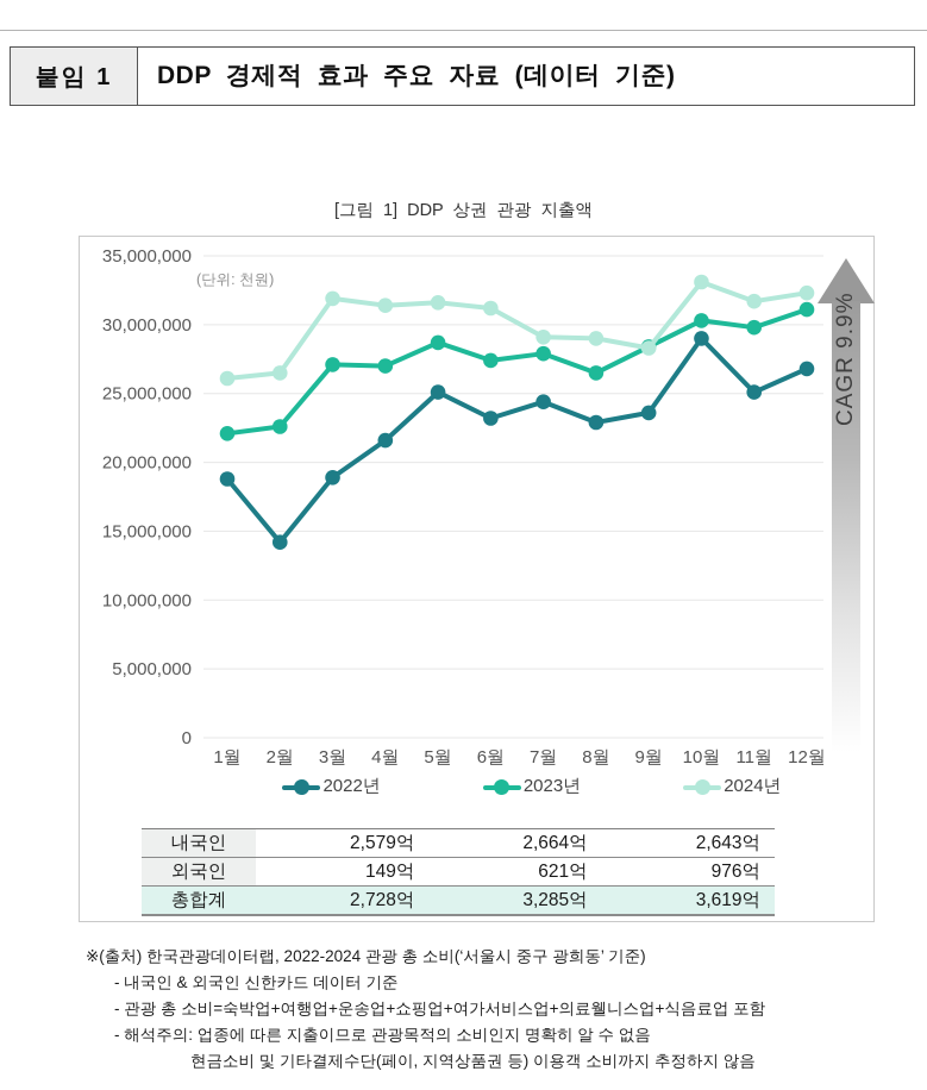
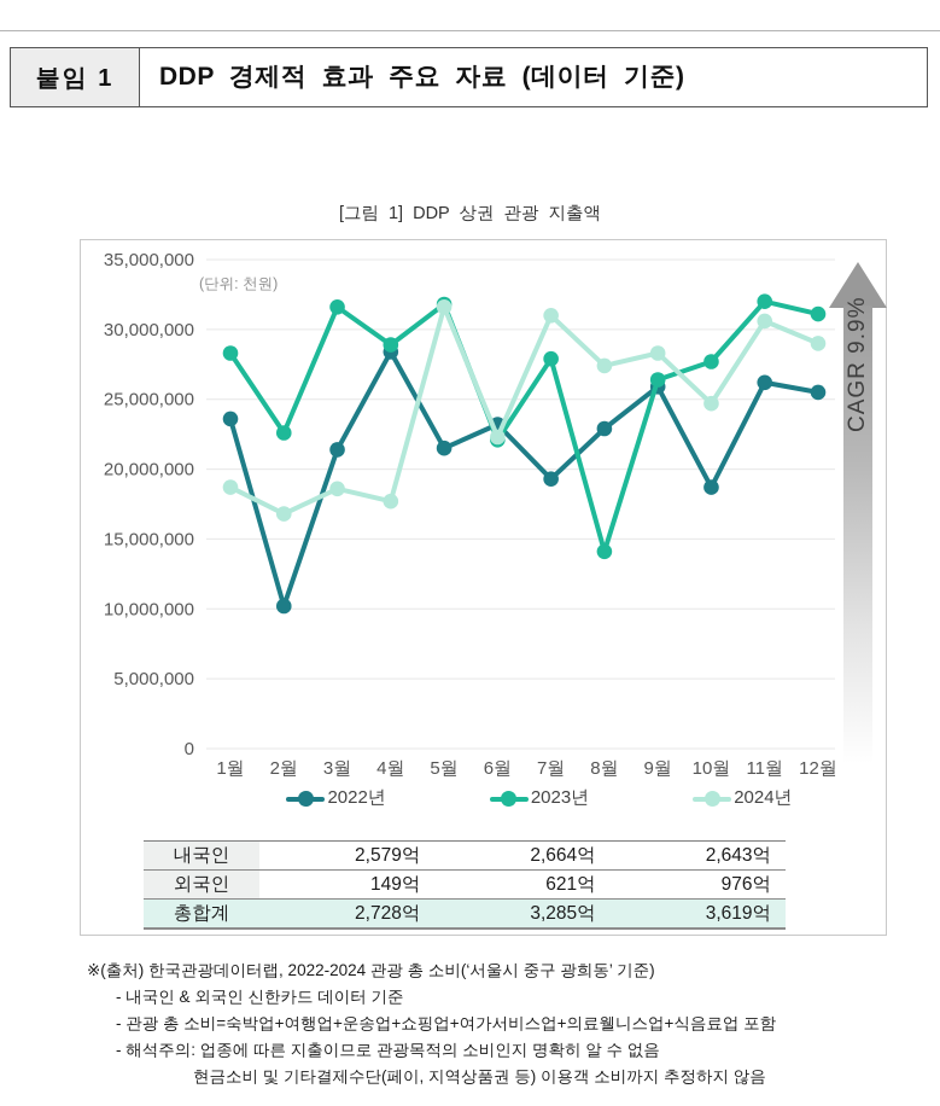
2022년/1월: 18800000 -> 23600000
2023년/1월: 22100000 -> 28300000
2024년/1월: 26100000 -> 18700000
2022년/2월: 14200000 -> 10200000
2024년/2월: 26500000 -> 16800000
2022년/3월: 18900000 -> 21400000
2023년/3월: 27100000 -> 31600000
2024년/3월: 31900000 -> 18600000
2022년/4월: 21600000 -> 28400000
2023년/4월: 27000000 -> 28900000
2024년/4월: 31400000 -> 17700000
2022년/5월: 25100000 -> 21500000
2023년/5월: 28700000 -> 31800000
2023년/6월: 27400000 -> 22100000
2024년/6월: 31200000 -> 22300000
2022년/7월: 24400000 -> 19300000
2024년/7월: 29100000 -> 31000000
2023년/8월: 26500000 -> 14100000
2024년/8월: 29000000 -> 27400000
2022년/9월: 23600000 -> 25900000
2023년/9월: 28400000 -> 26400000
2022년/10월: 29000000 -> 18700000
2023년/10월: 30300000 -> 27700000
2024년/10월: 33100000 -> 24700000
2022년/11월: 25100000 -> 26200000
2023년/11월: 29800000 -> 32000000
2024년/11월: 31700000 -> 30600000
2022년/12월: 26800000 -> 25500000
2024년/12월: 32300000 -> 29000000
